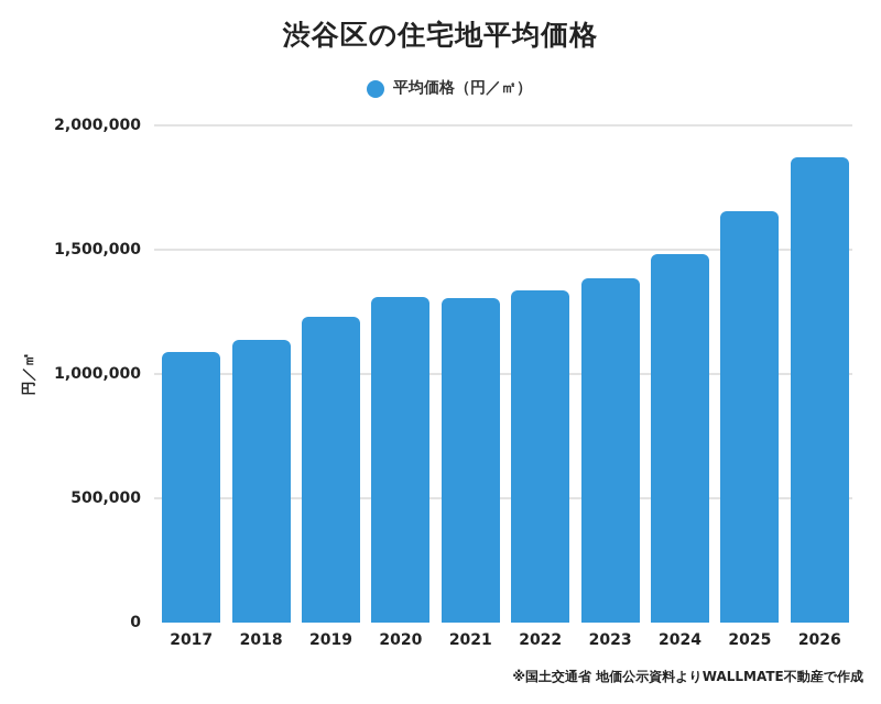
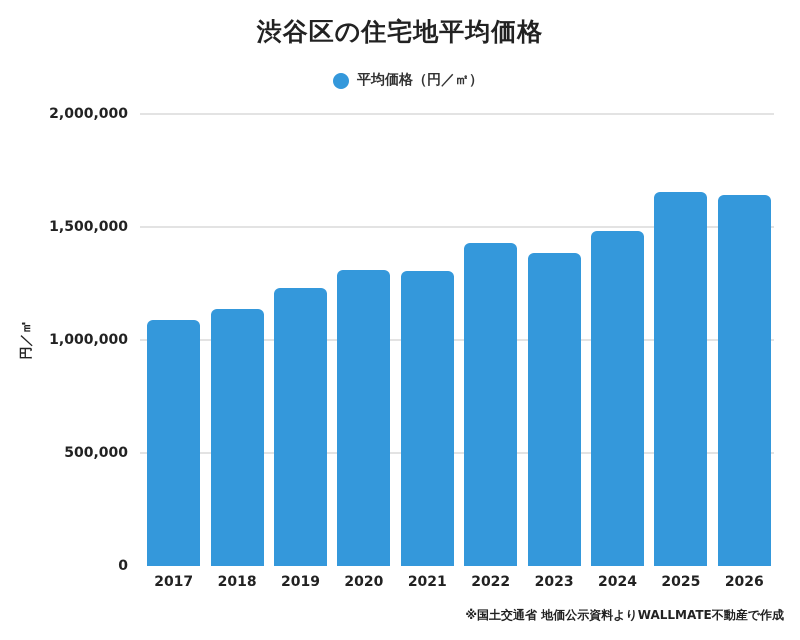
2022: 1340000 -> 1430000
2026: 1870000 -> 1640000
